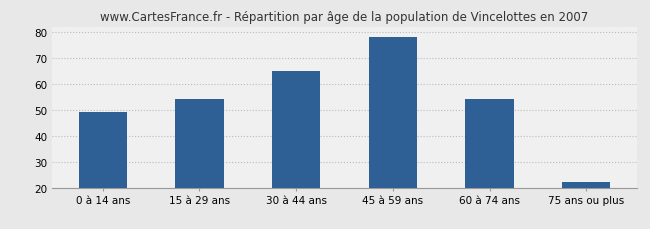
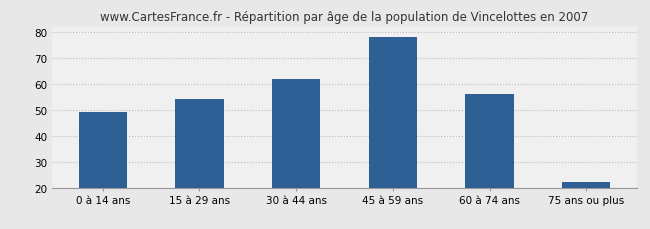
30 à 44 ans: 65 -> 62
60 à 74 ans: 54 -> 56
